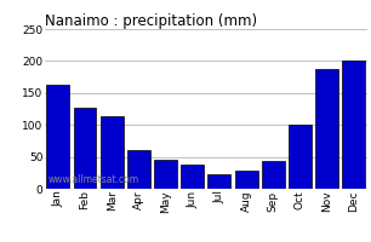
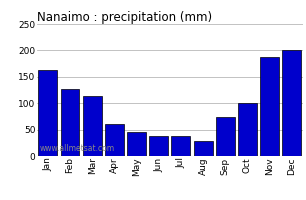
Jul: 22 -> 38
Sep: 43 -> 74
